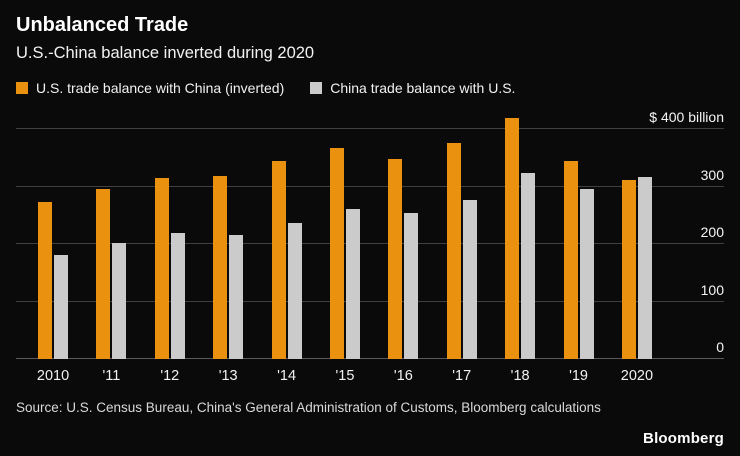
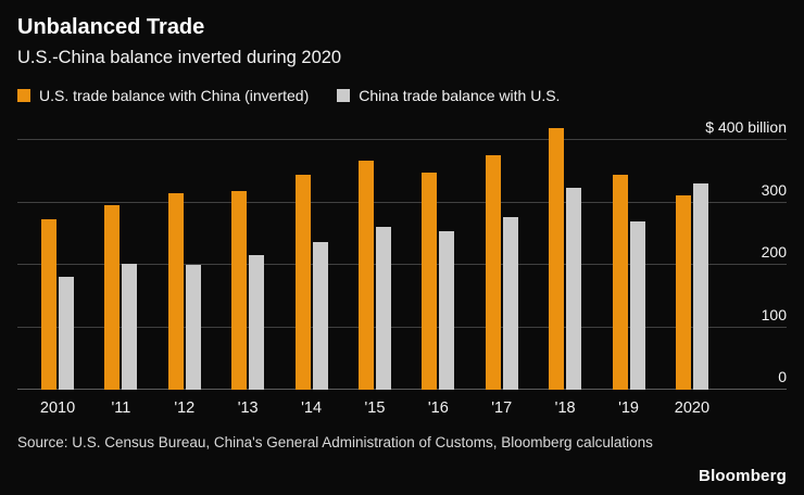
China trade balance with U.S./'12: 220 -> 200
China trade balance with U.S./'19: 300 -> 270
China trade balance with U.S./2020: 320 -> 330
